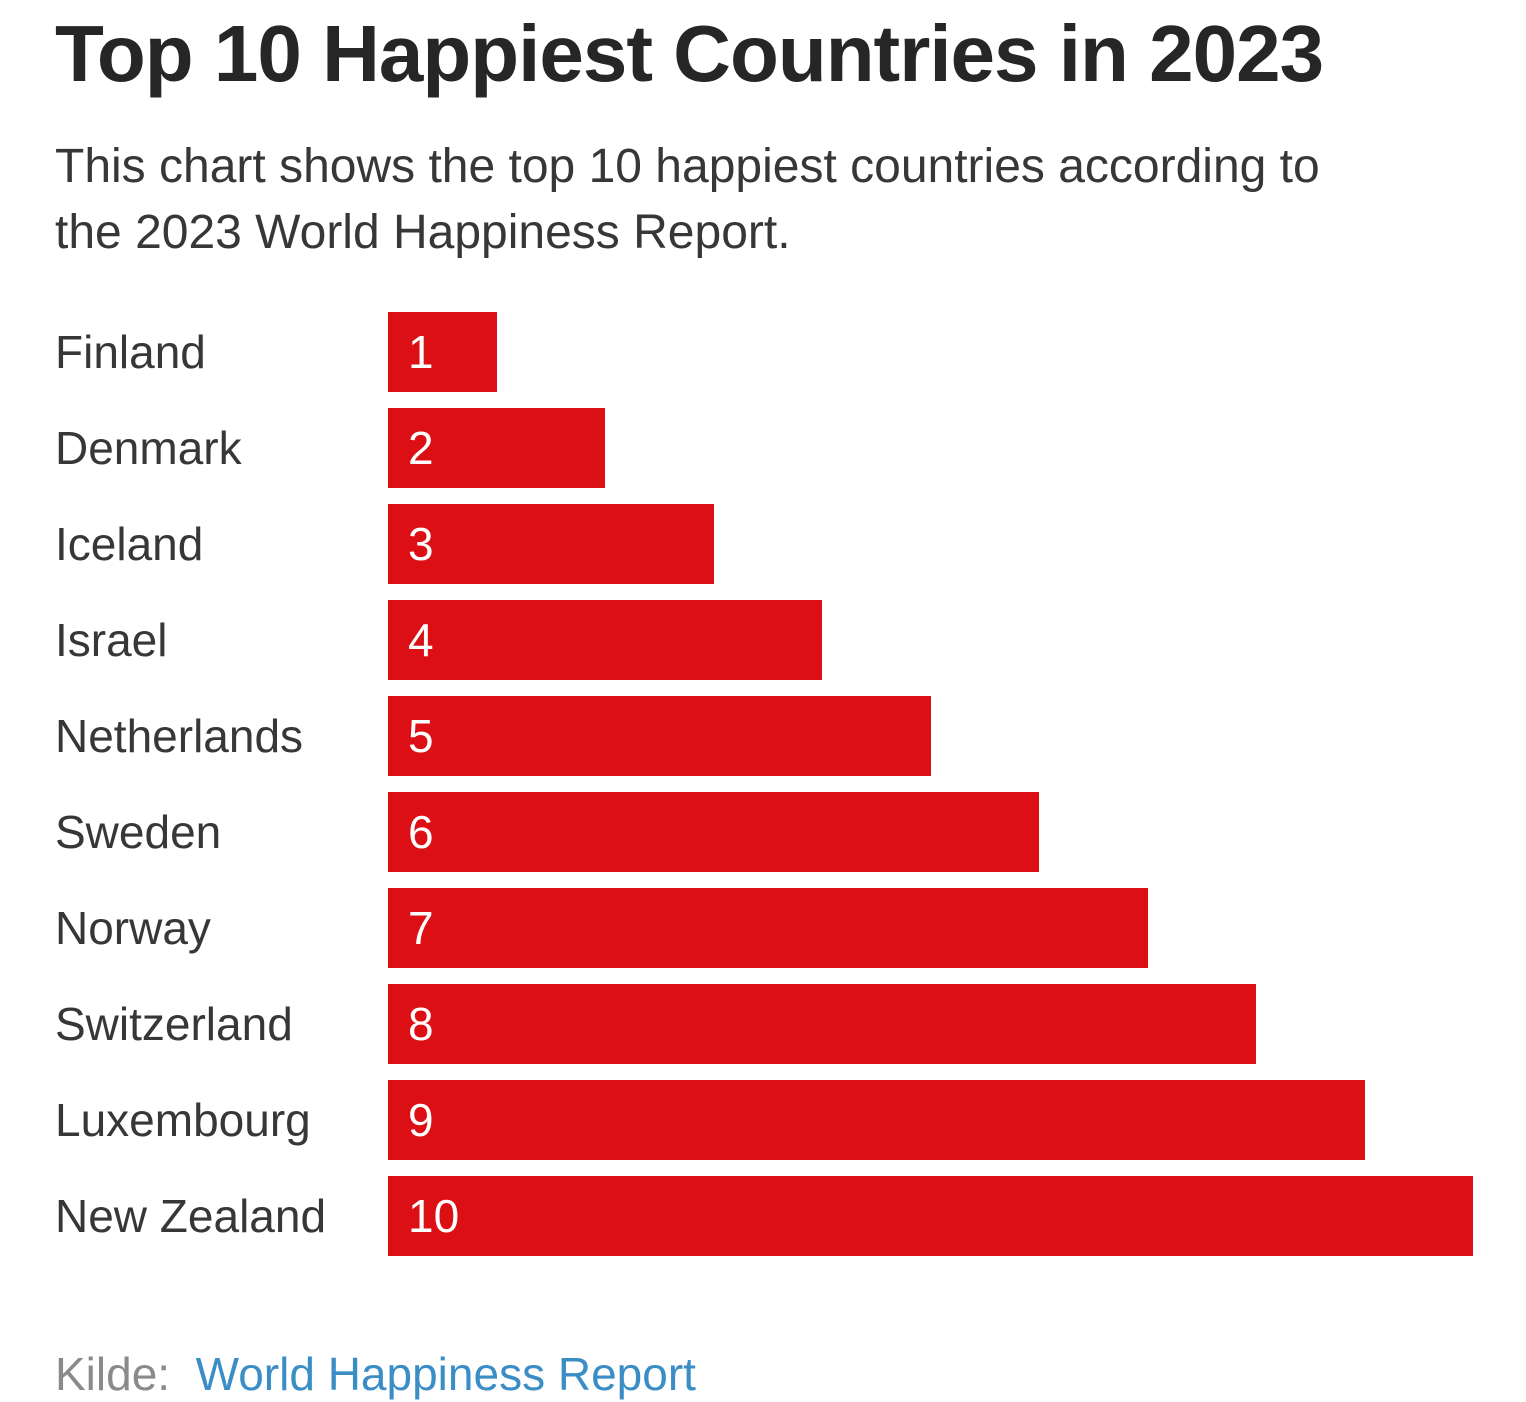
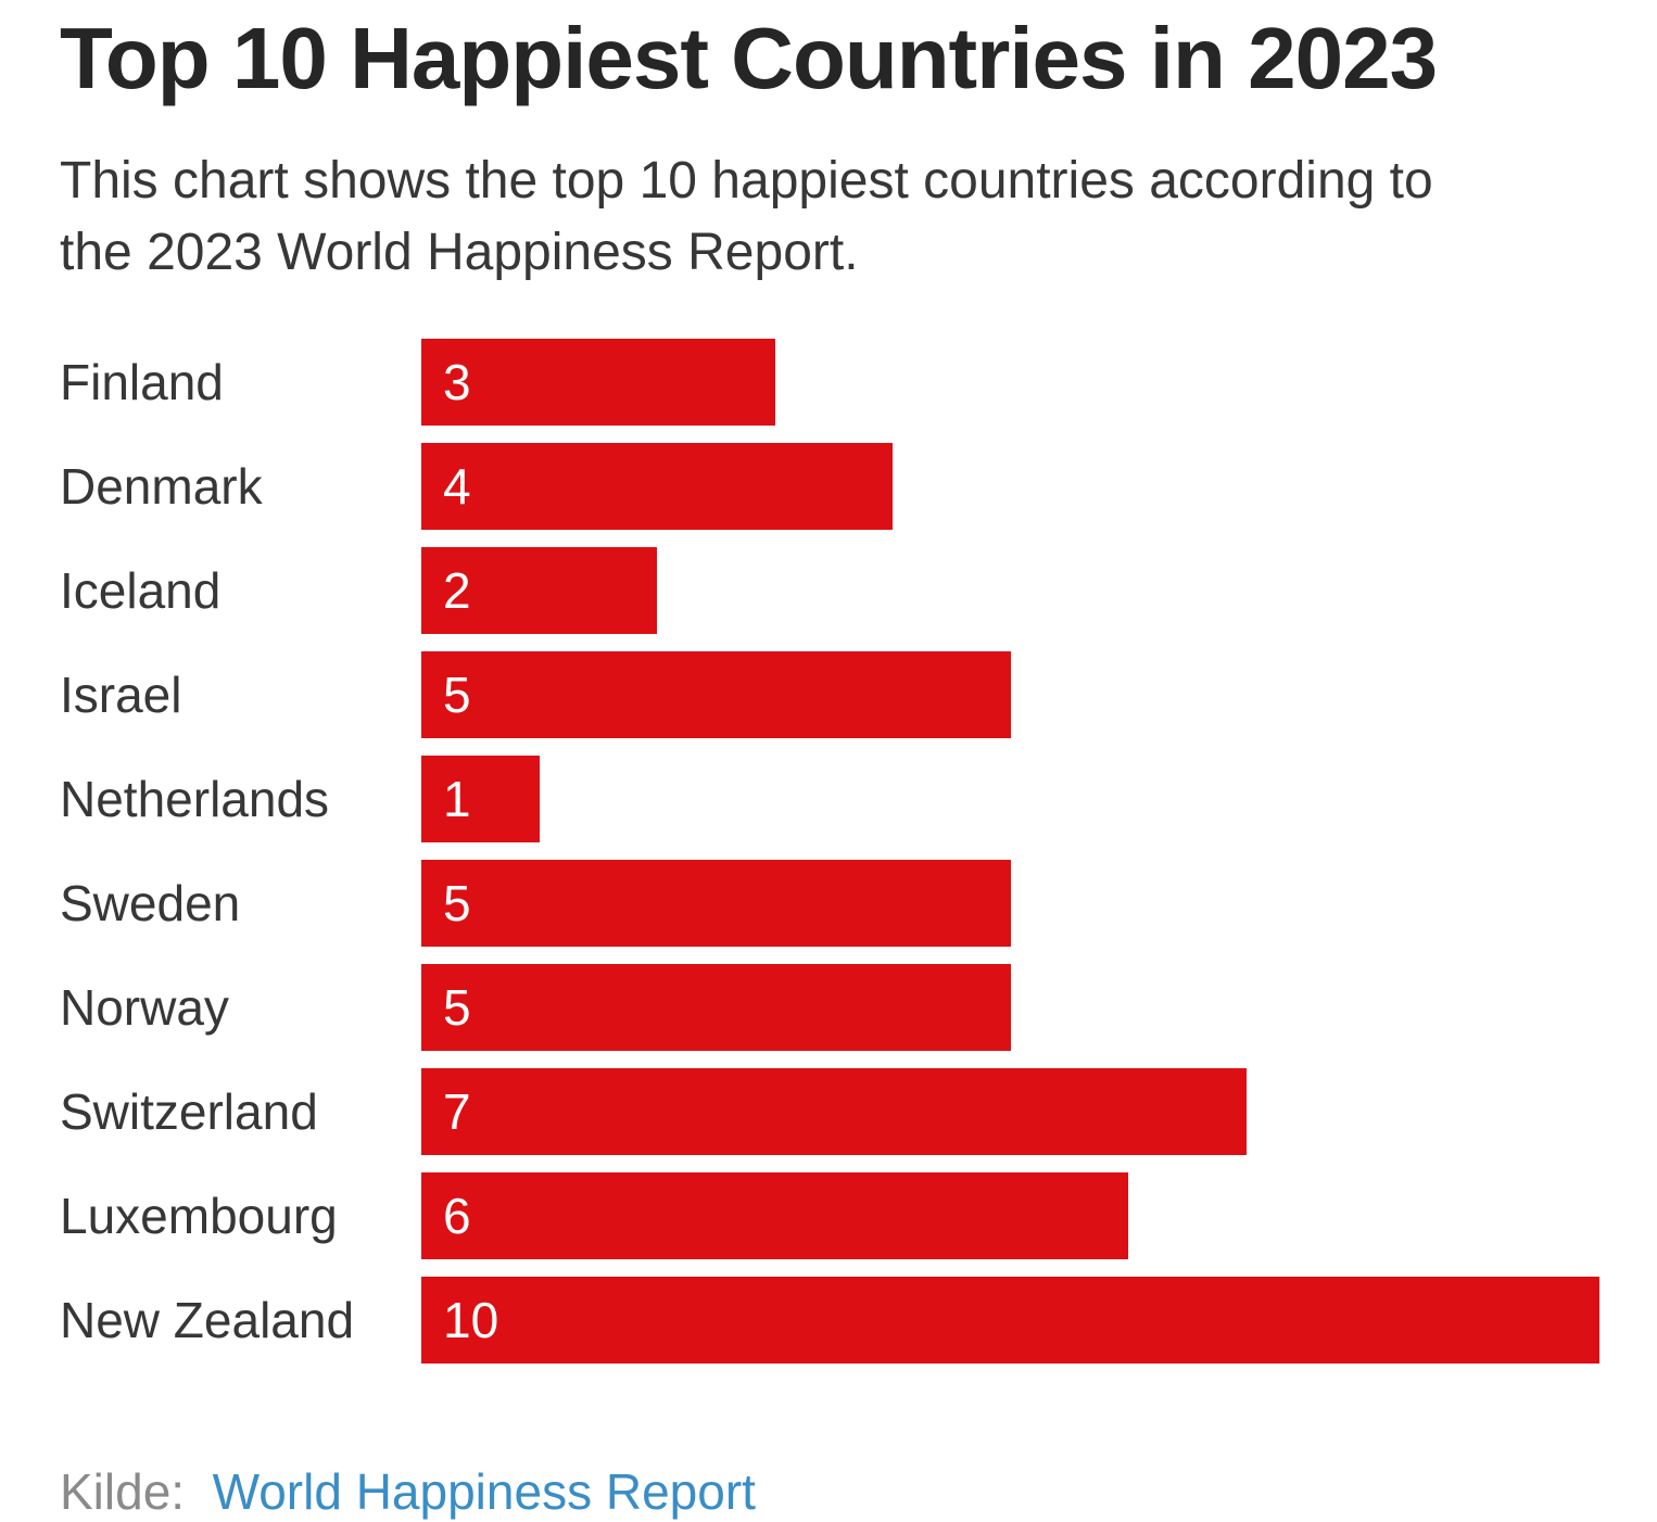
Finland: 1 -> 3
Denmark: 2 -> 4
Iceland: 3 -> 2
Israel: 4 -> 5
Netherlands: 5 -> 1
Sweden: 6 -> 5
Norway: 7 -> 5
Switzerland: 8 -> 7
Luxembourg: 9 -> 6
